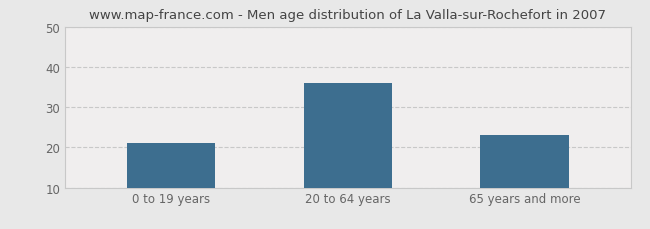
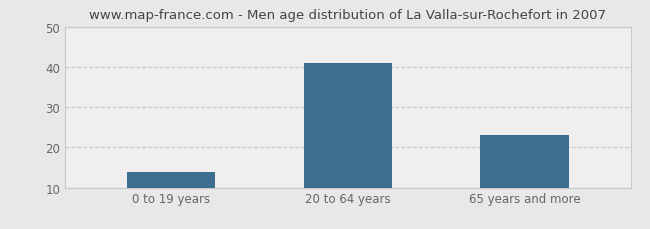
0 to 19 years: 21 -> 14
20 to 64 years: 36 -> 41
